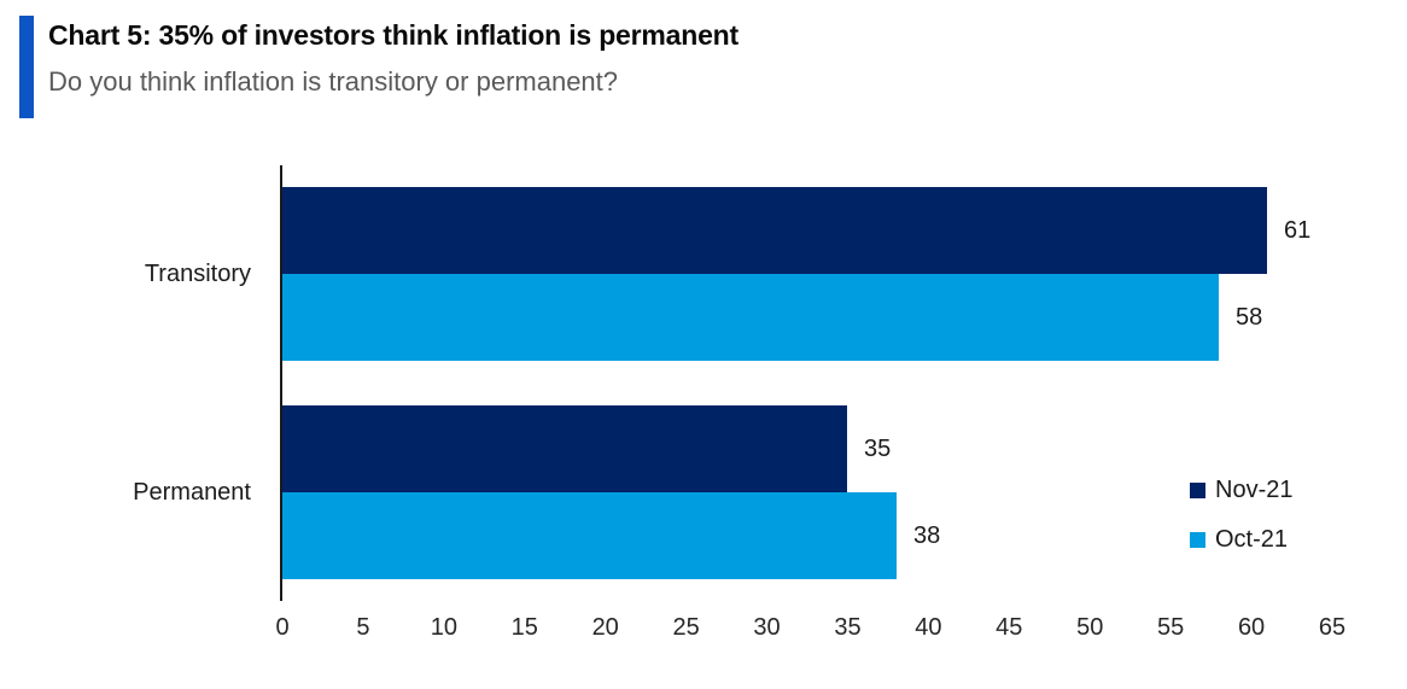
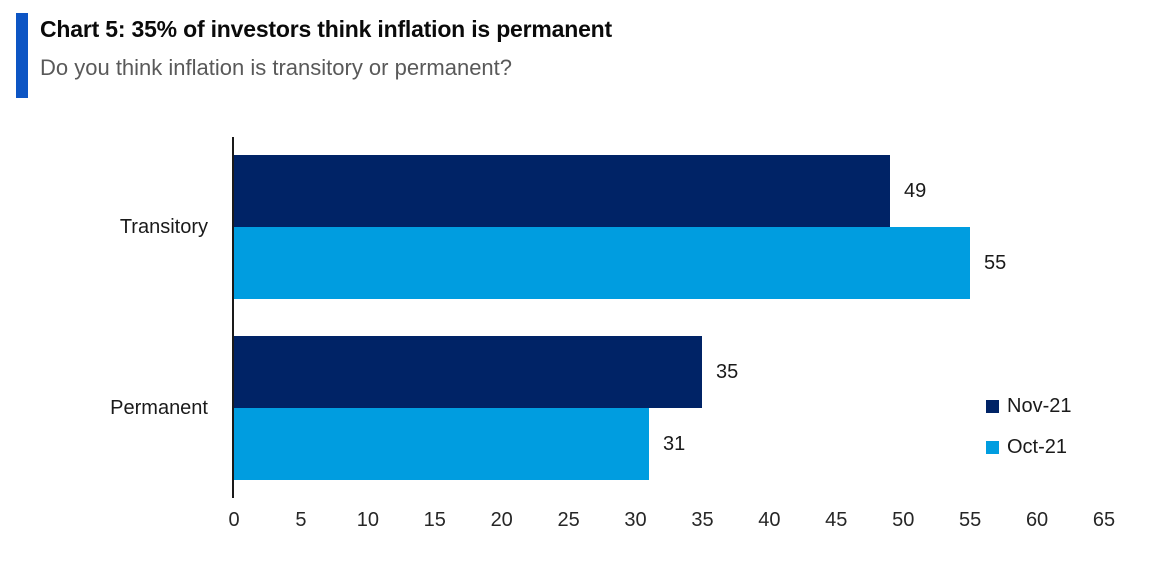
Nov-21/Transitory: 61 -> 49
Oct-21/Transitory: 58 -> 55
Oct-21/Permanent: 38 -> 31
